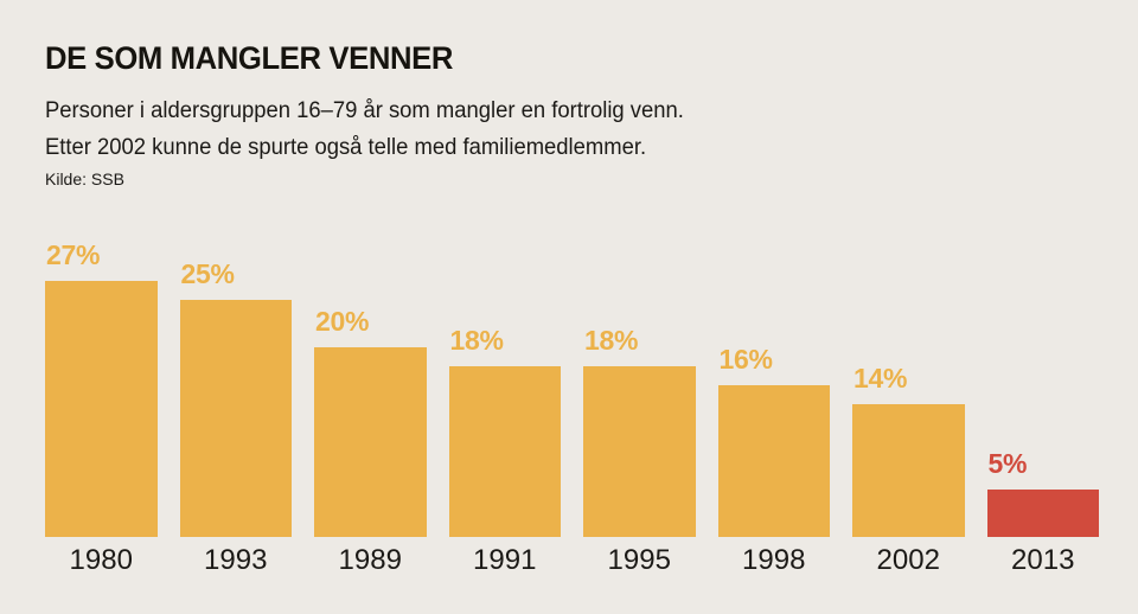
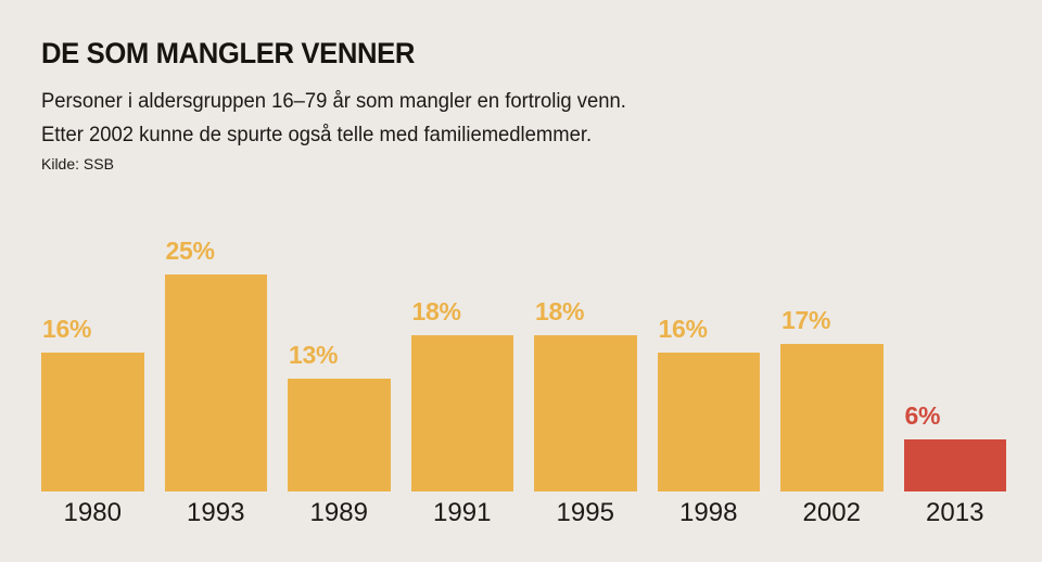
1980: 27% -> 16%
1989: 20% -> 13%
2002: 14% -> 17%
2013: 5% -> 6%
